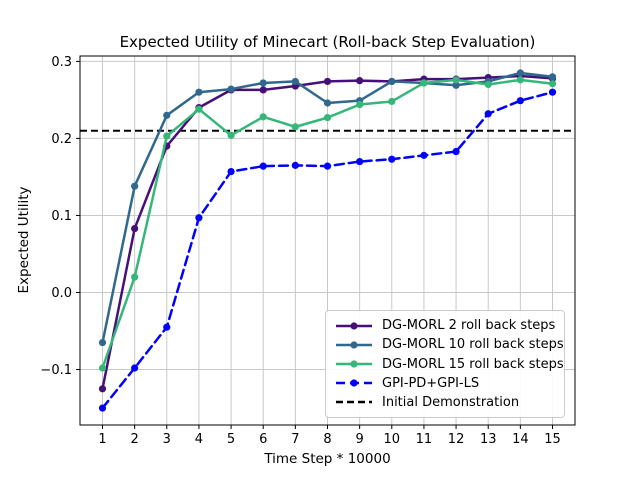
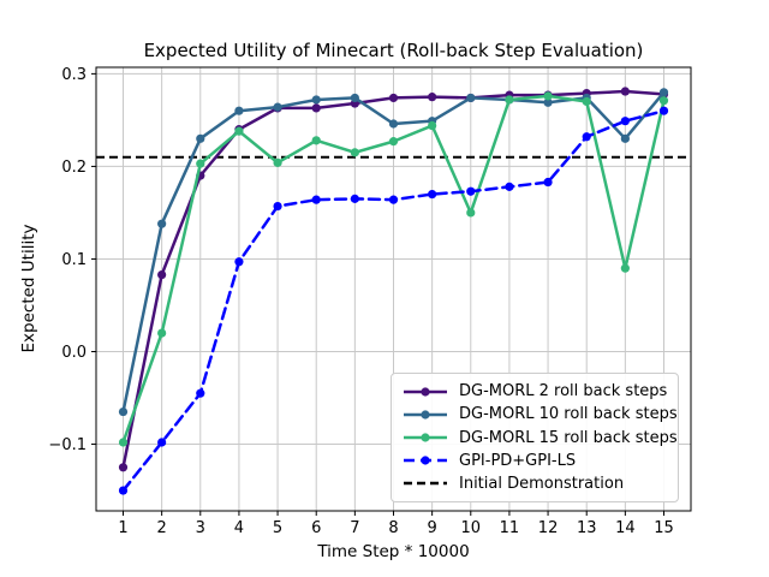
DG-MORL 15 roll back steps/10: 0.25 -> 0.15
DG-MORL 10 roll back steps/14: 0.28 -> 0.23
DG-MORL 15 roll back steps/14: 0.28 -> 0.09
